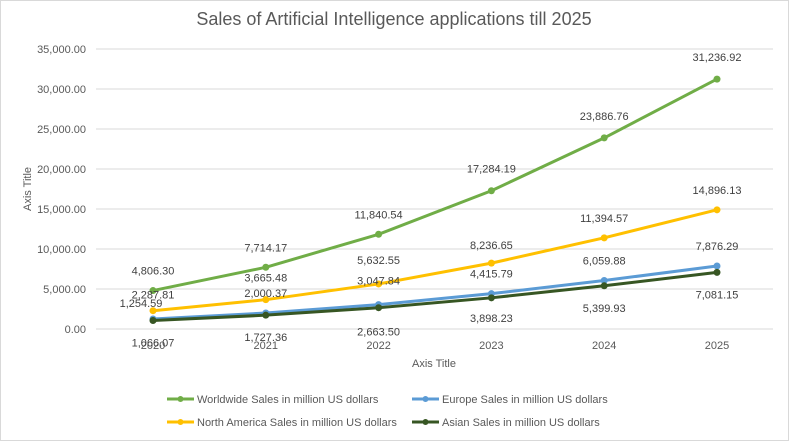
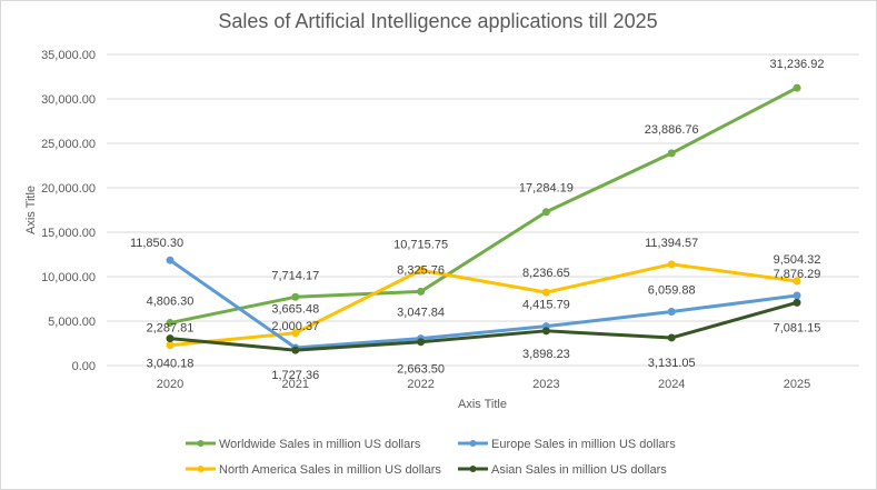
Europe Sales in million US dollars/2020: 1,254.59 -> 11,850.30
Asian Sales in million US dollars/2020: 1,066.07 -> 3,040.18
Worldwide Sales in million US dollars/2022: 11,840.54 -> 8,325.76
North America Sales in million US dollars/2022: 5,632.55 -> 10,715.75
Asian Sales in million US dollars/2024: 5,399.93 -> 3,131.05
North America Sales in million US dollars/2025: 14,896.13 -> 9,504.32
